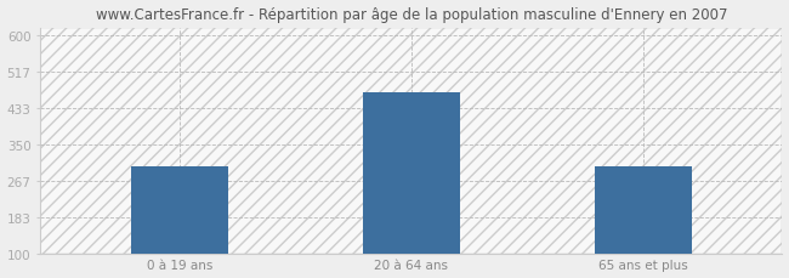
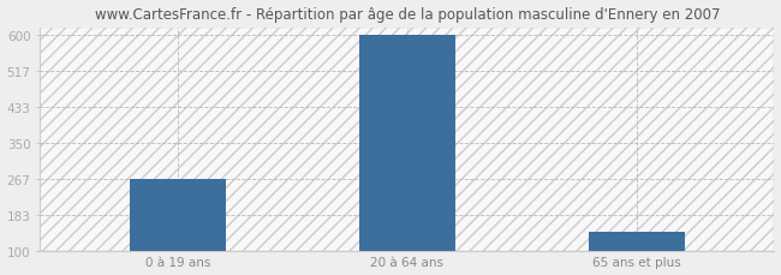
0 à 19 ans: 300 -> 267
20 à 64 ans: 470 -> 600
65 ans et plus: 300 -> 143
